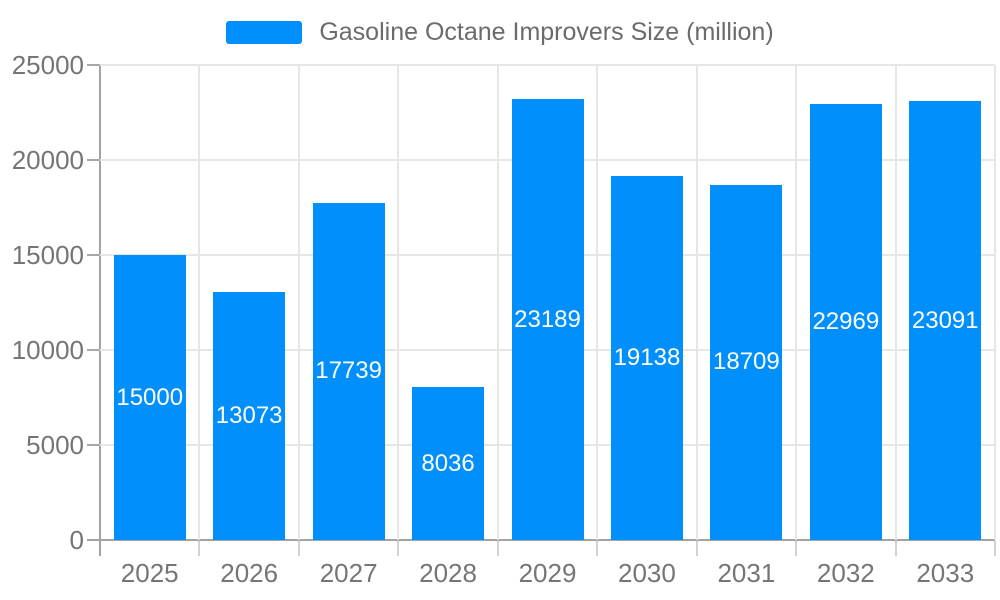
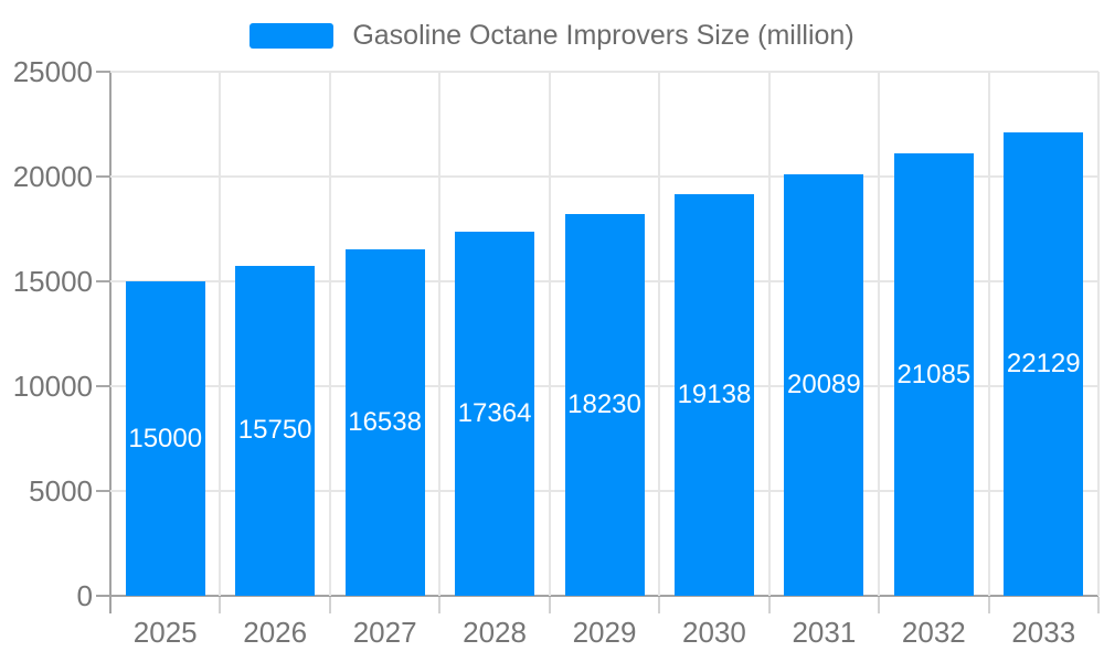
2026: 13073 -> 15750
2027: 17739 -> 16538
2028: 8036 -> 17364
2029: 23189 -> 18230
2031: 18709 -> 20089
2032: 22969 -> 21085
2033: 23091 -> 22129
